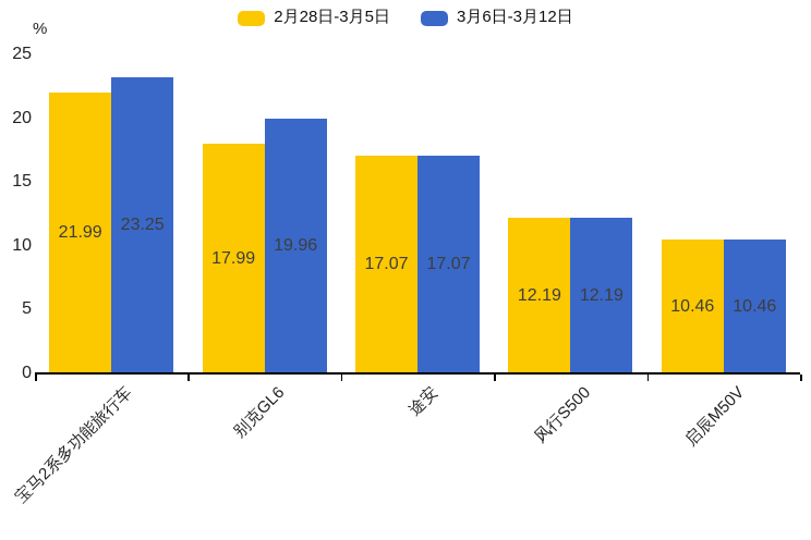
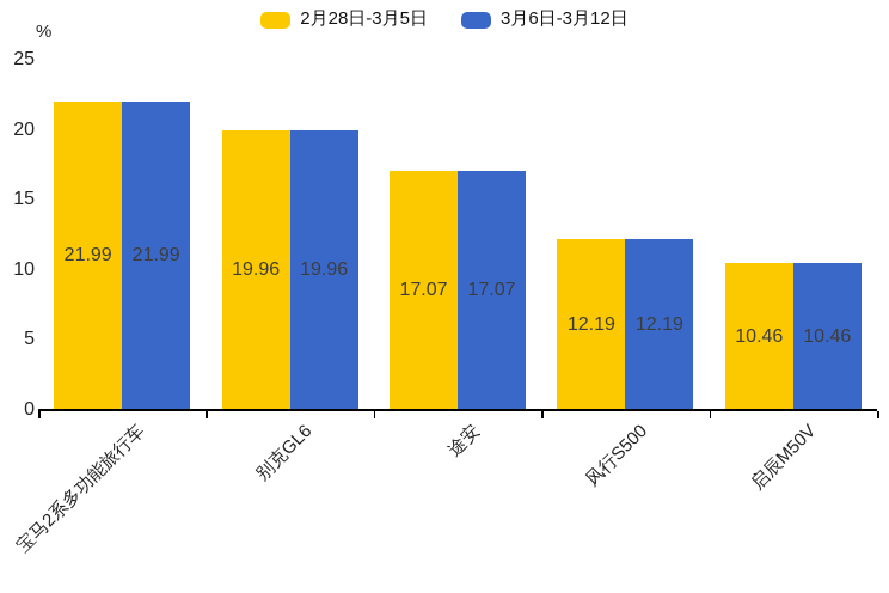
3月6日-3月12日/宝马2系多功能旅行车: 23.25 -> 21.99
2月28日-3月5日/别克GL6: 17.99 -> 19.96
